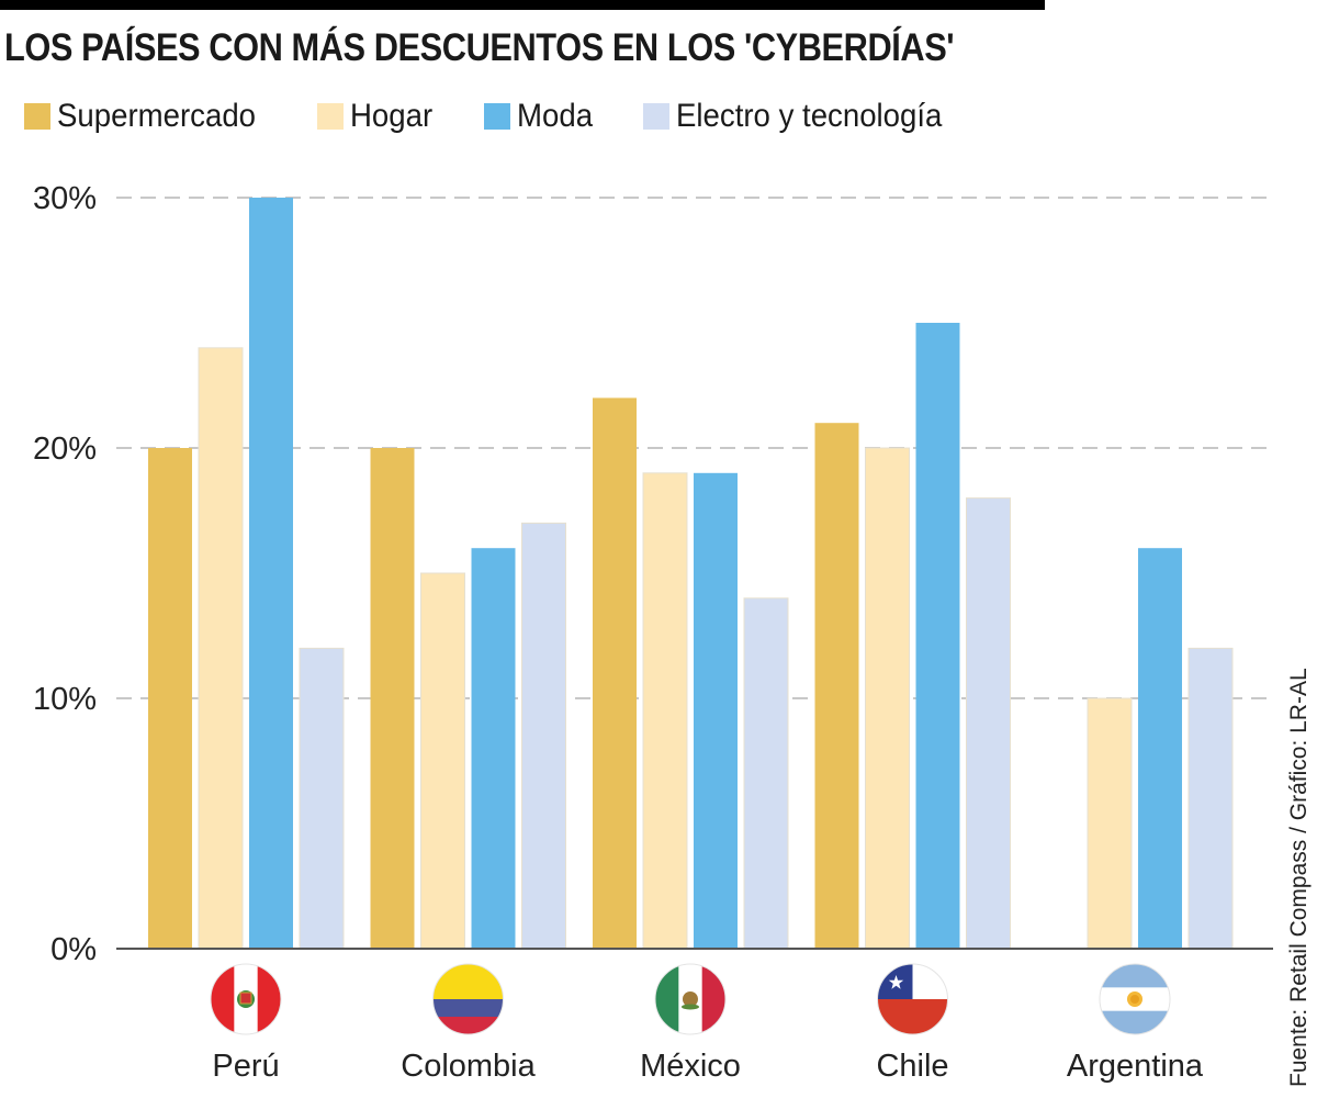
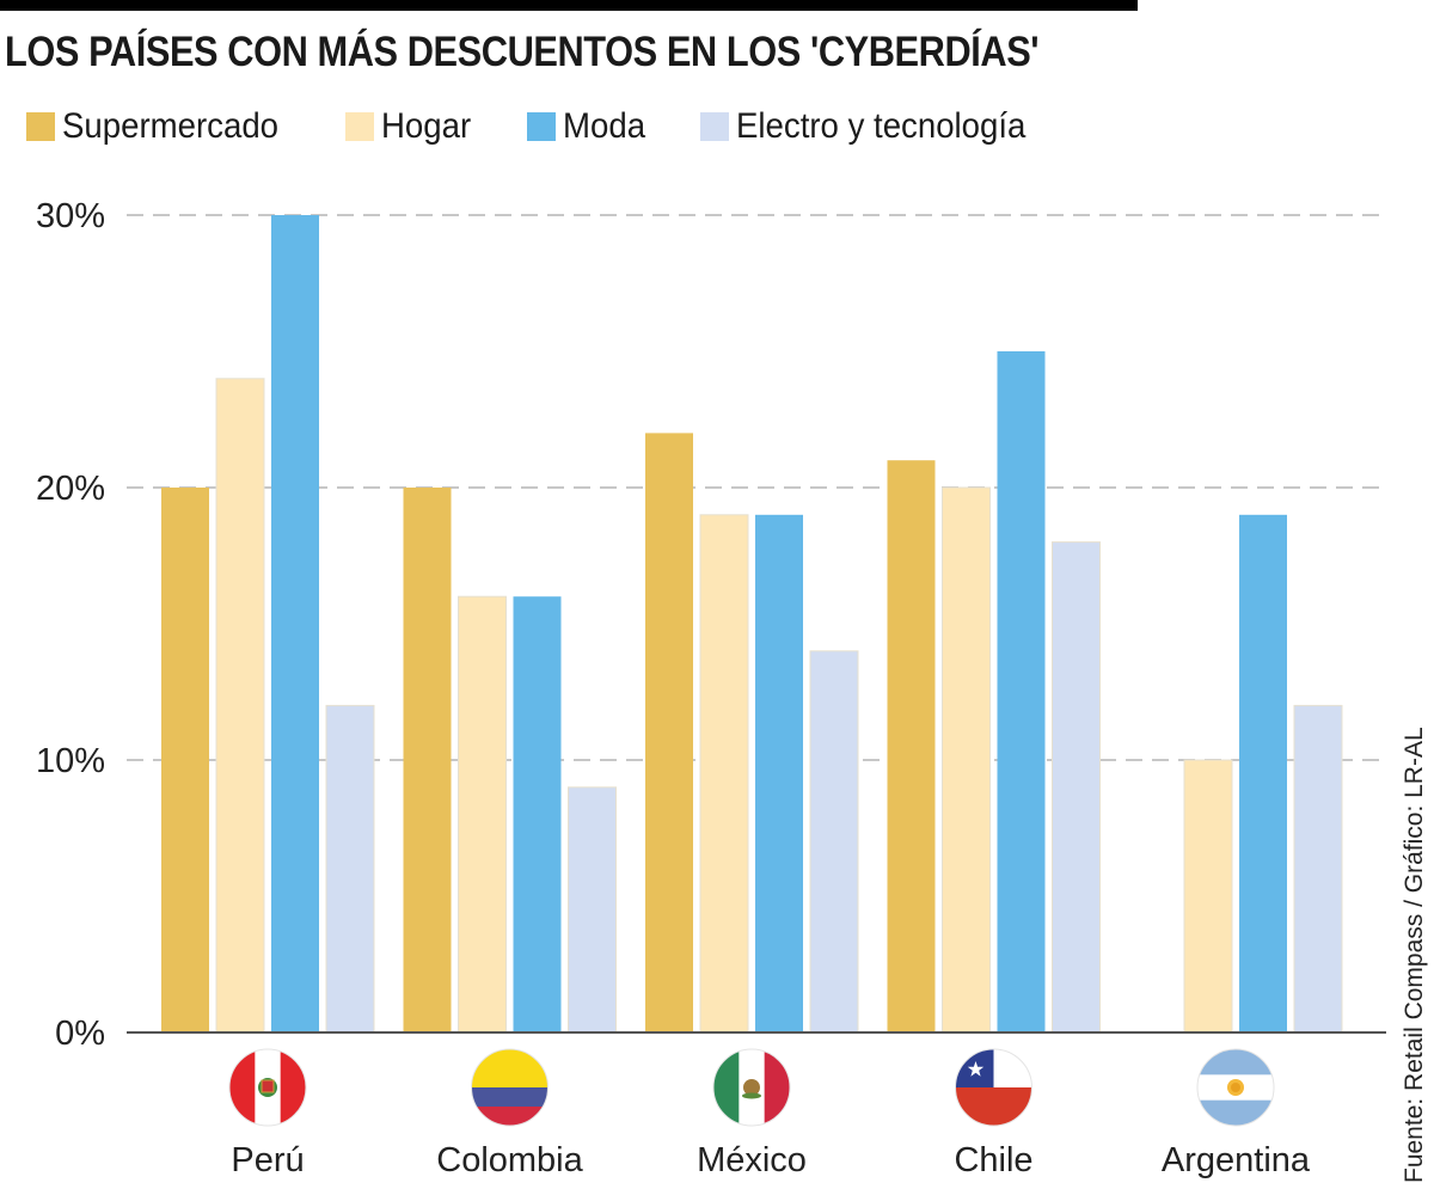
Hogar/Colombia: 15% -> 16%
Electro y tecnología/Colombia: 17% -> 9%
Moda/Argentina: 16% -> 19%
